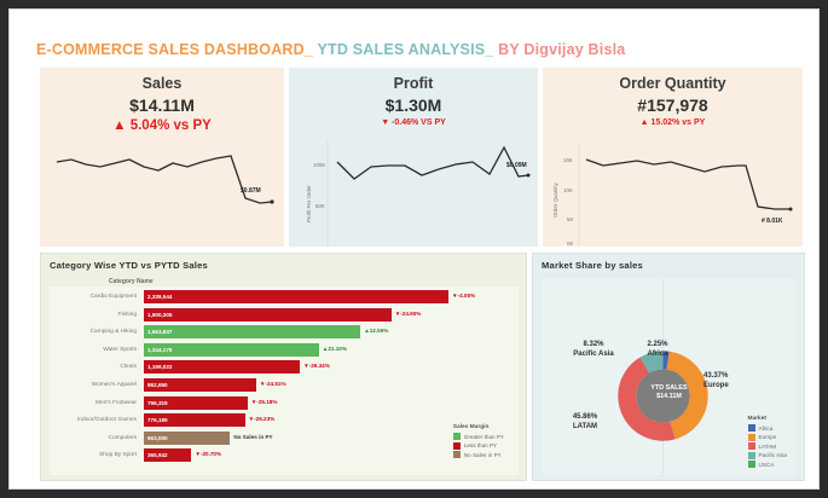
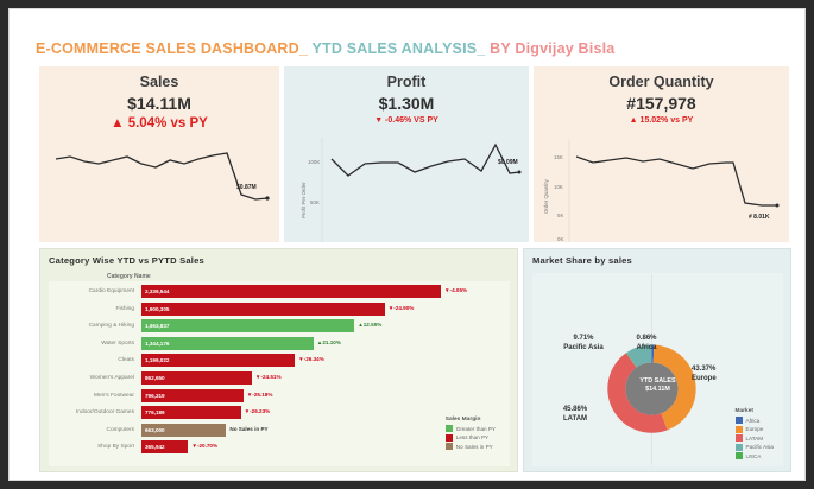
Market Share by sales/Pacific Asia: 8.32% -> 9.71%
Market Share by sales/Africa: 2.25% -> 0.86%
